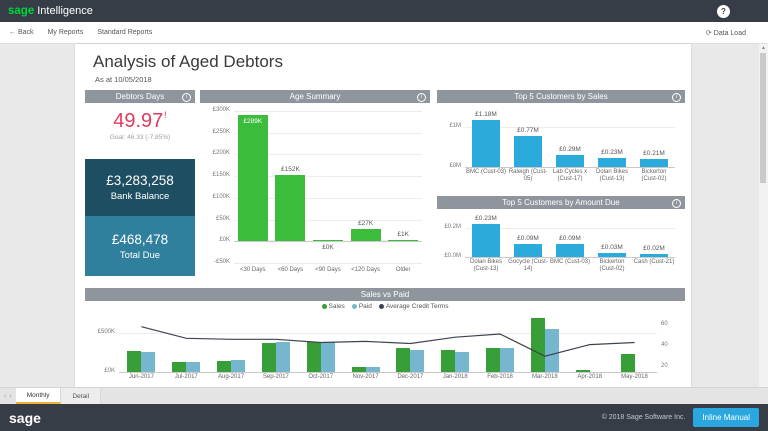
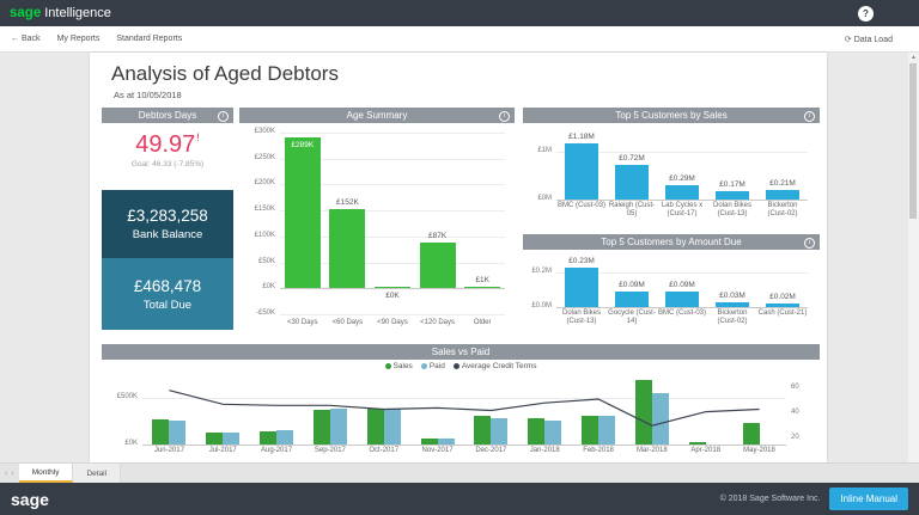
Age Summary/<120 Days: £27K -> £87K
Top 5 Customers by Sales/Raleigh (Cust-05): £0.77M -> £0.72M
Top 5 Customers by Sales/Dolan Bikes (Cust-13): £0.23M -> £0.17M
